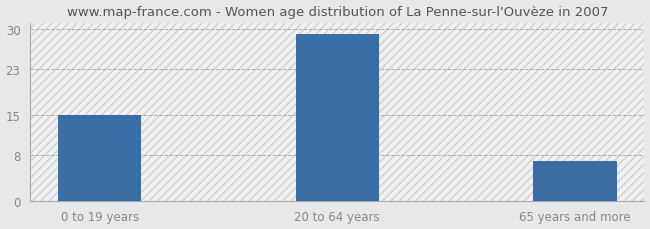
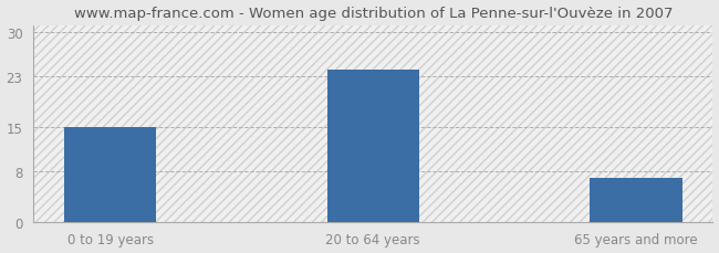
20 to 64 years: 29 -> 24
